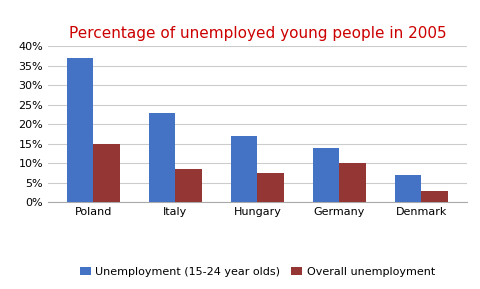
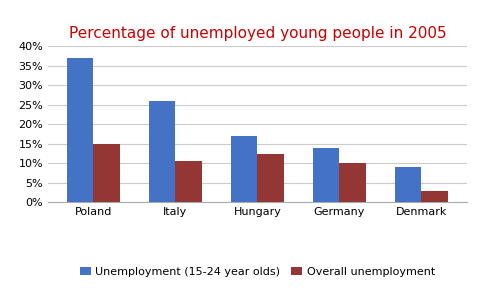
Unemployment (15-24 year olds)/Italy: 23% -> 26%
Overall unemployment/Italy: 8.5% -> 10.5%
Overall unemployment/Hungary: 7.5% -> 12.5%
Unemployment (15-24 year olds)/Denmark: 7% -> 9%
